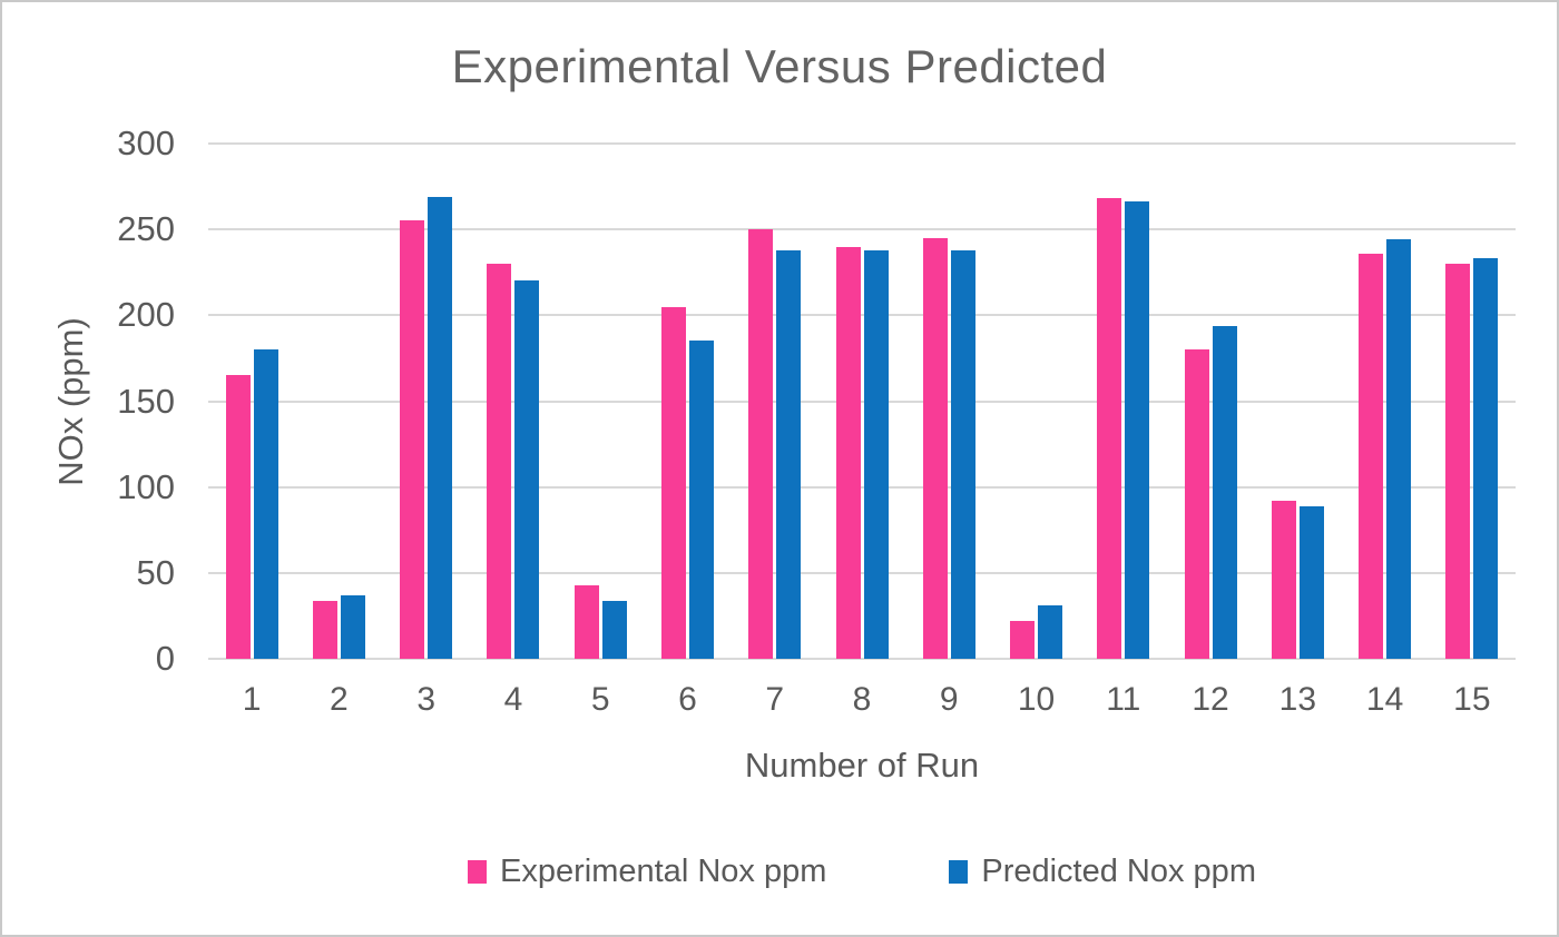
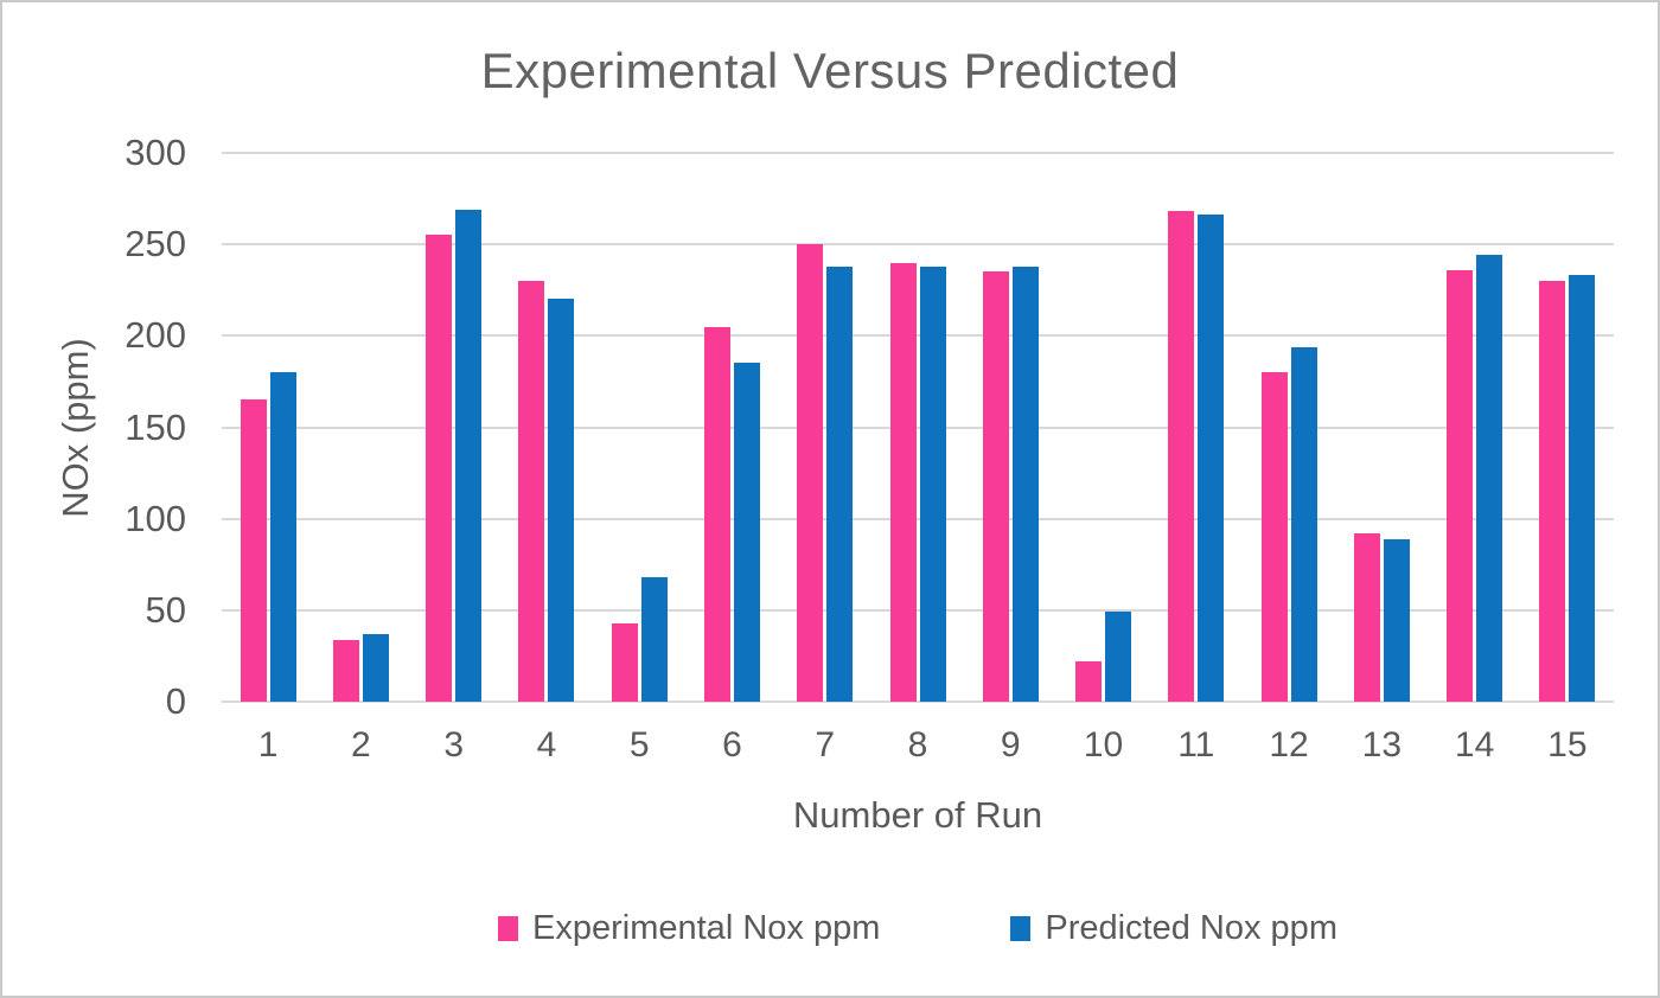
Predicted Nox ppm/5: 34 -> 68
Experimental Nox ppm/9: 245 -> 235
Predicted Nox ppm/10: 31 -> 49
